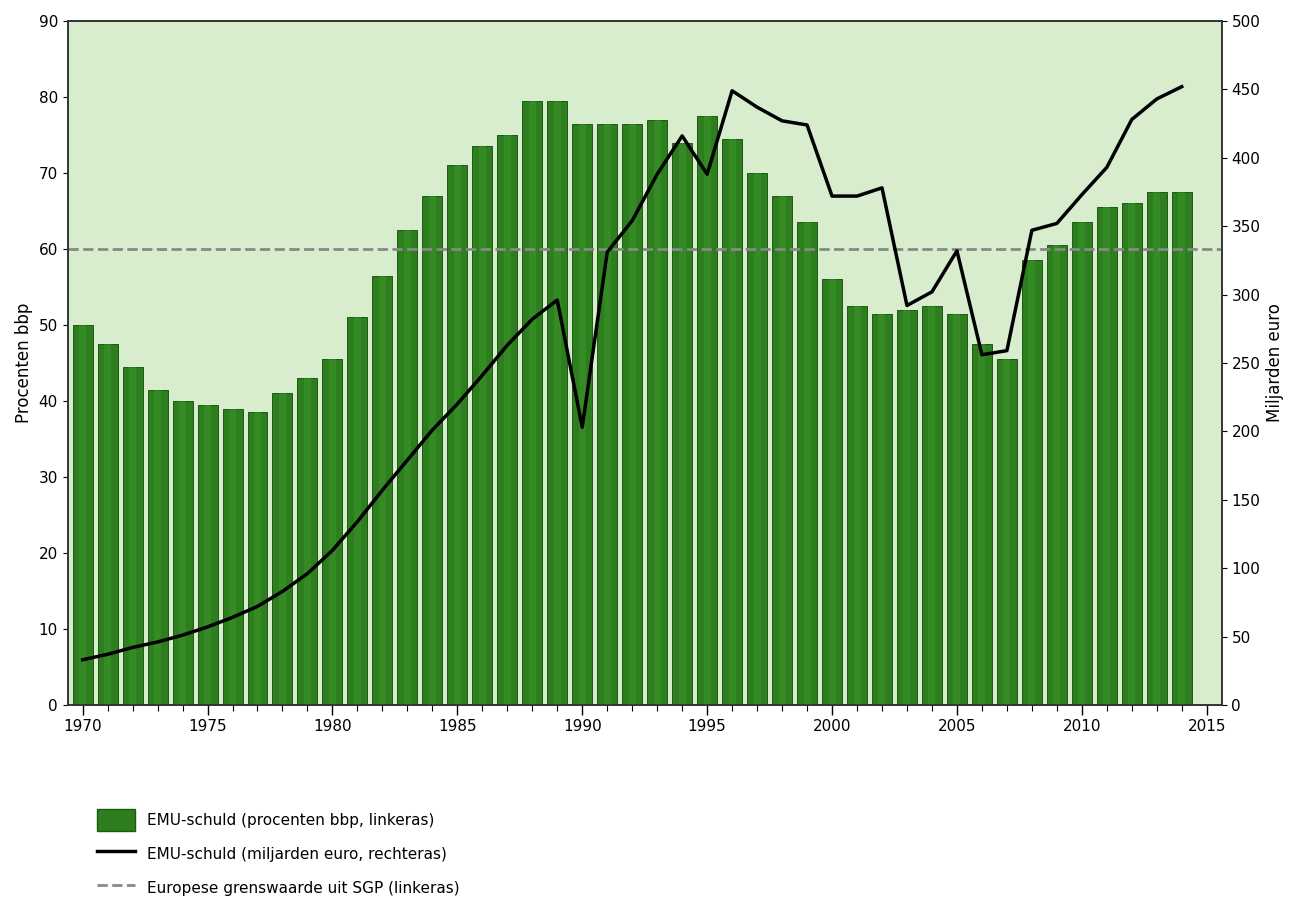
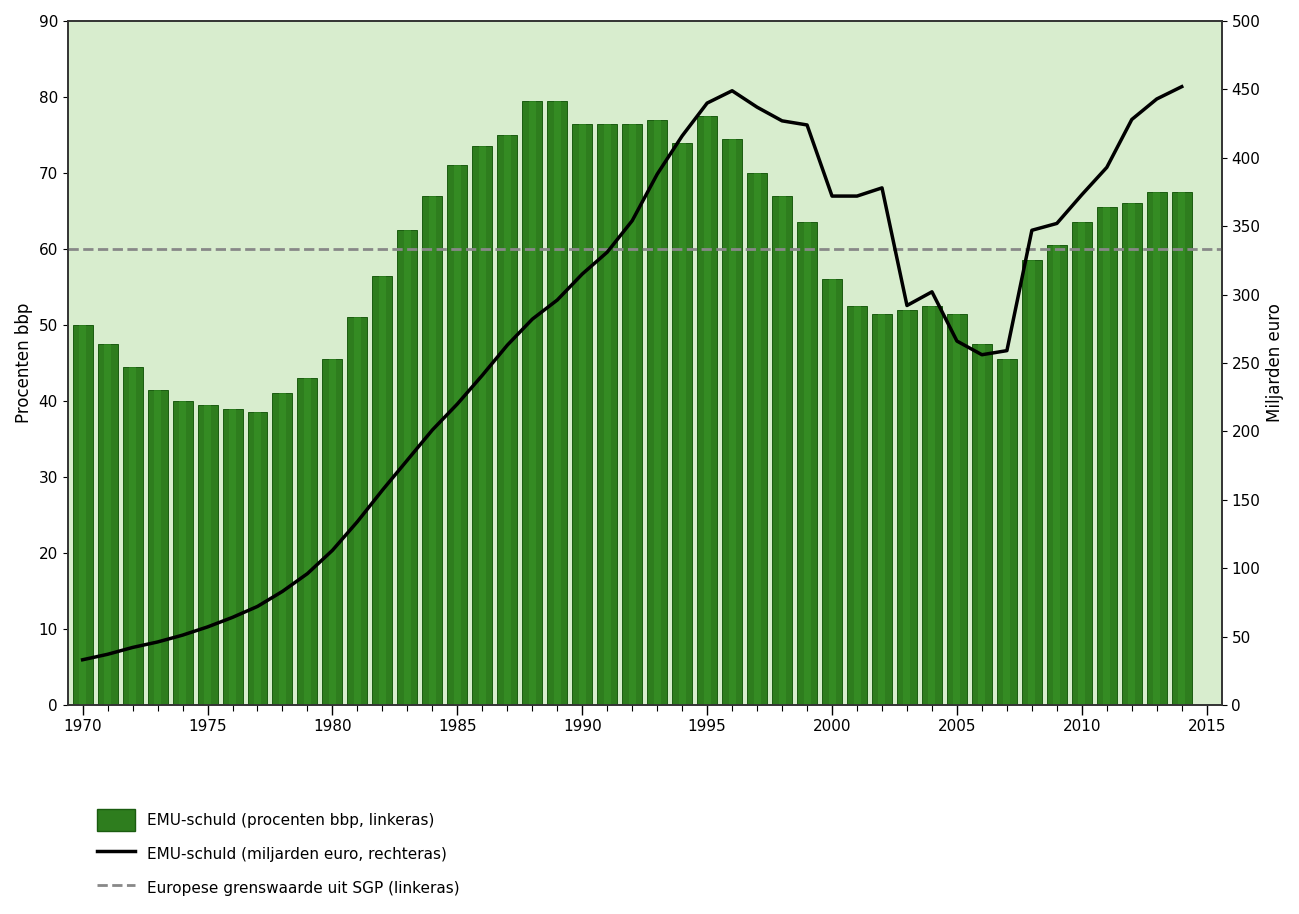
EMU-schuld (miljarden euro, rechteras)/1990: 203 -> 315
EMU-schuld (miljarden euro, rechteras)/1995: 388 -> 440
EMU-schuld (miljarden euro, rechteras)/2005: 332 -> 266
